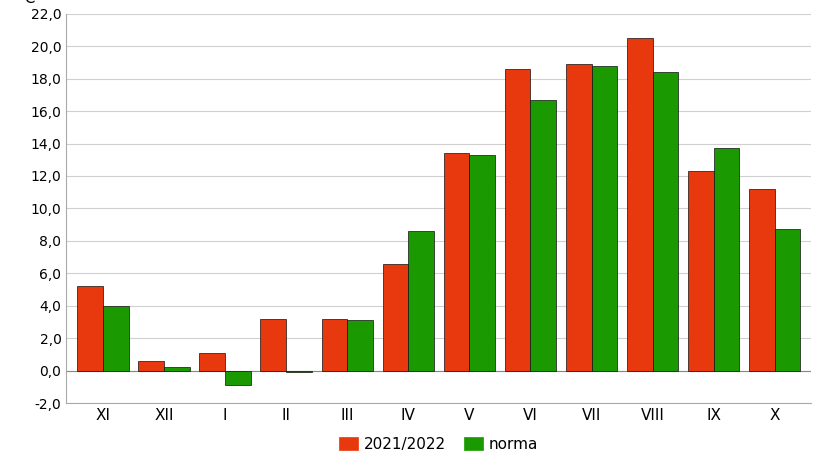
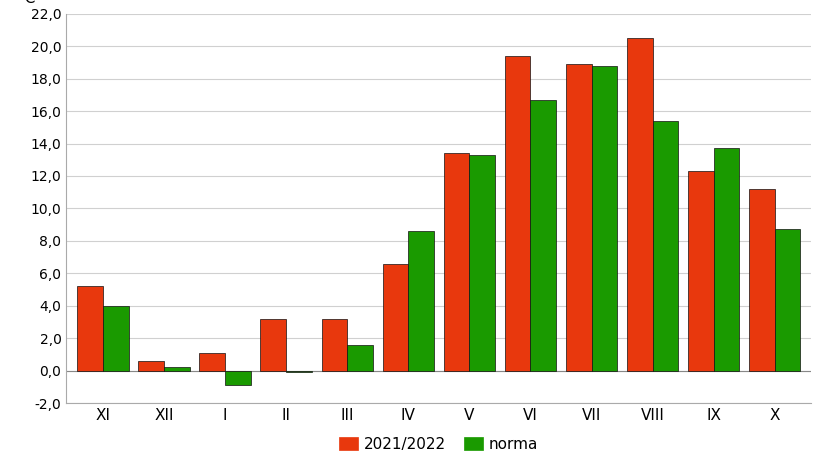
norma/III: 3,1 -> 1,6
2021/2022/VI: 18,6 -> 19,4
norma/VIII: 18,4 -> 15,4
